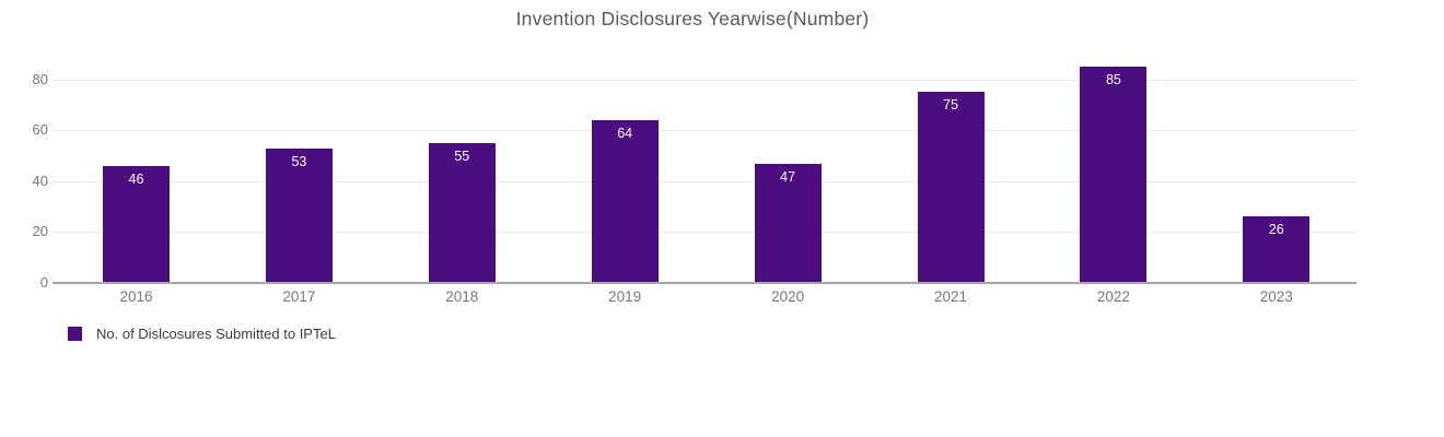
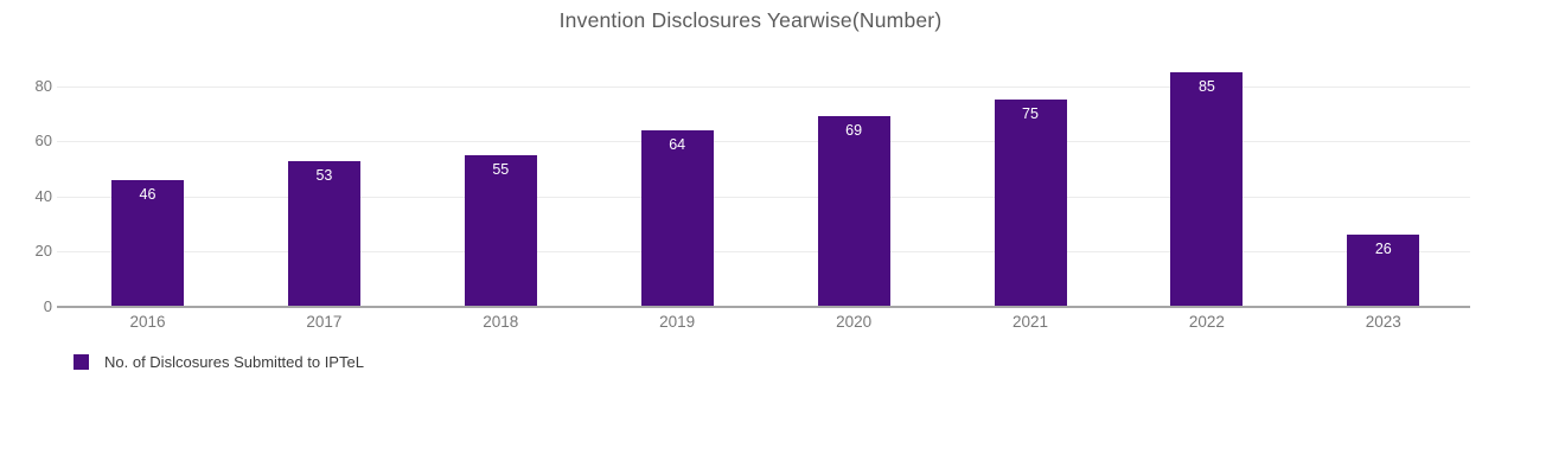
2020: 47 -> 69
